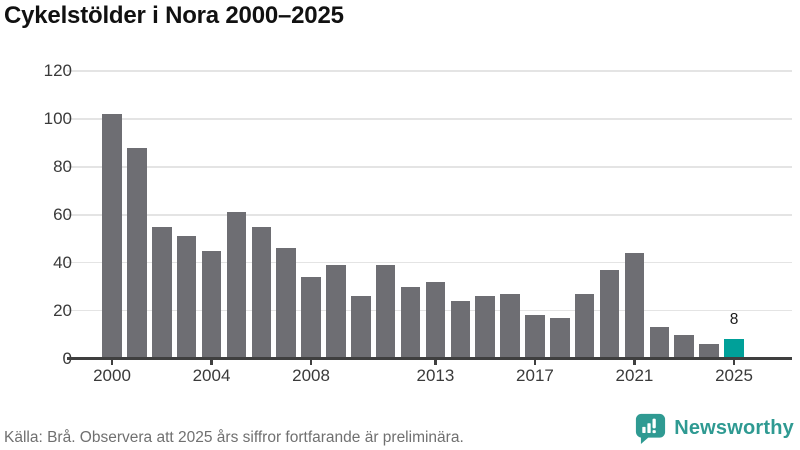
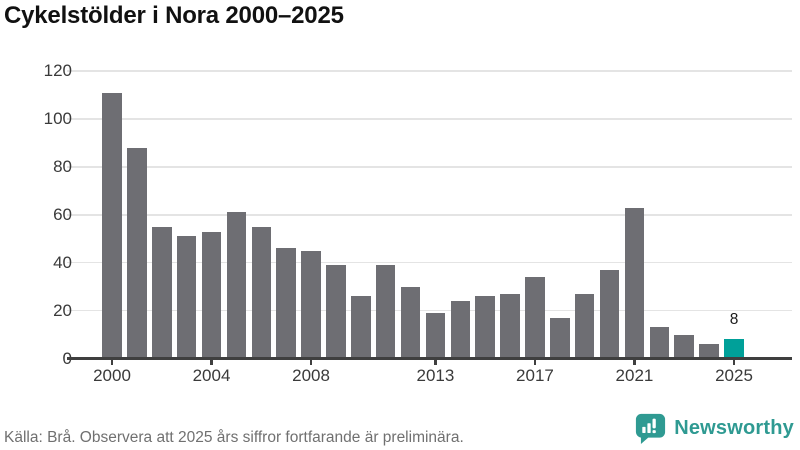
2000: 102 -> 111
2004: 45 -> 53
2008: 34 -> 45
2013: 32 -> 19
2017: 18 -> 34
2021: 44 -> 63
